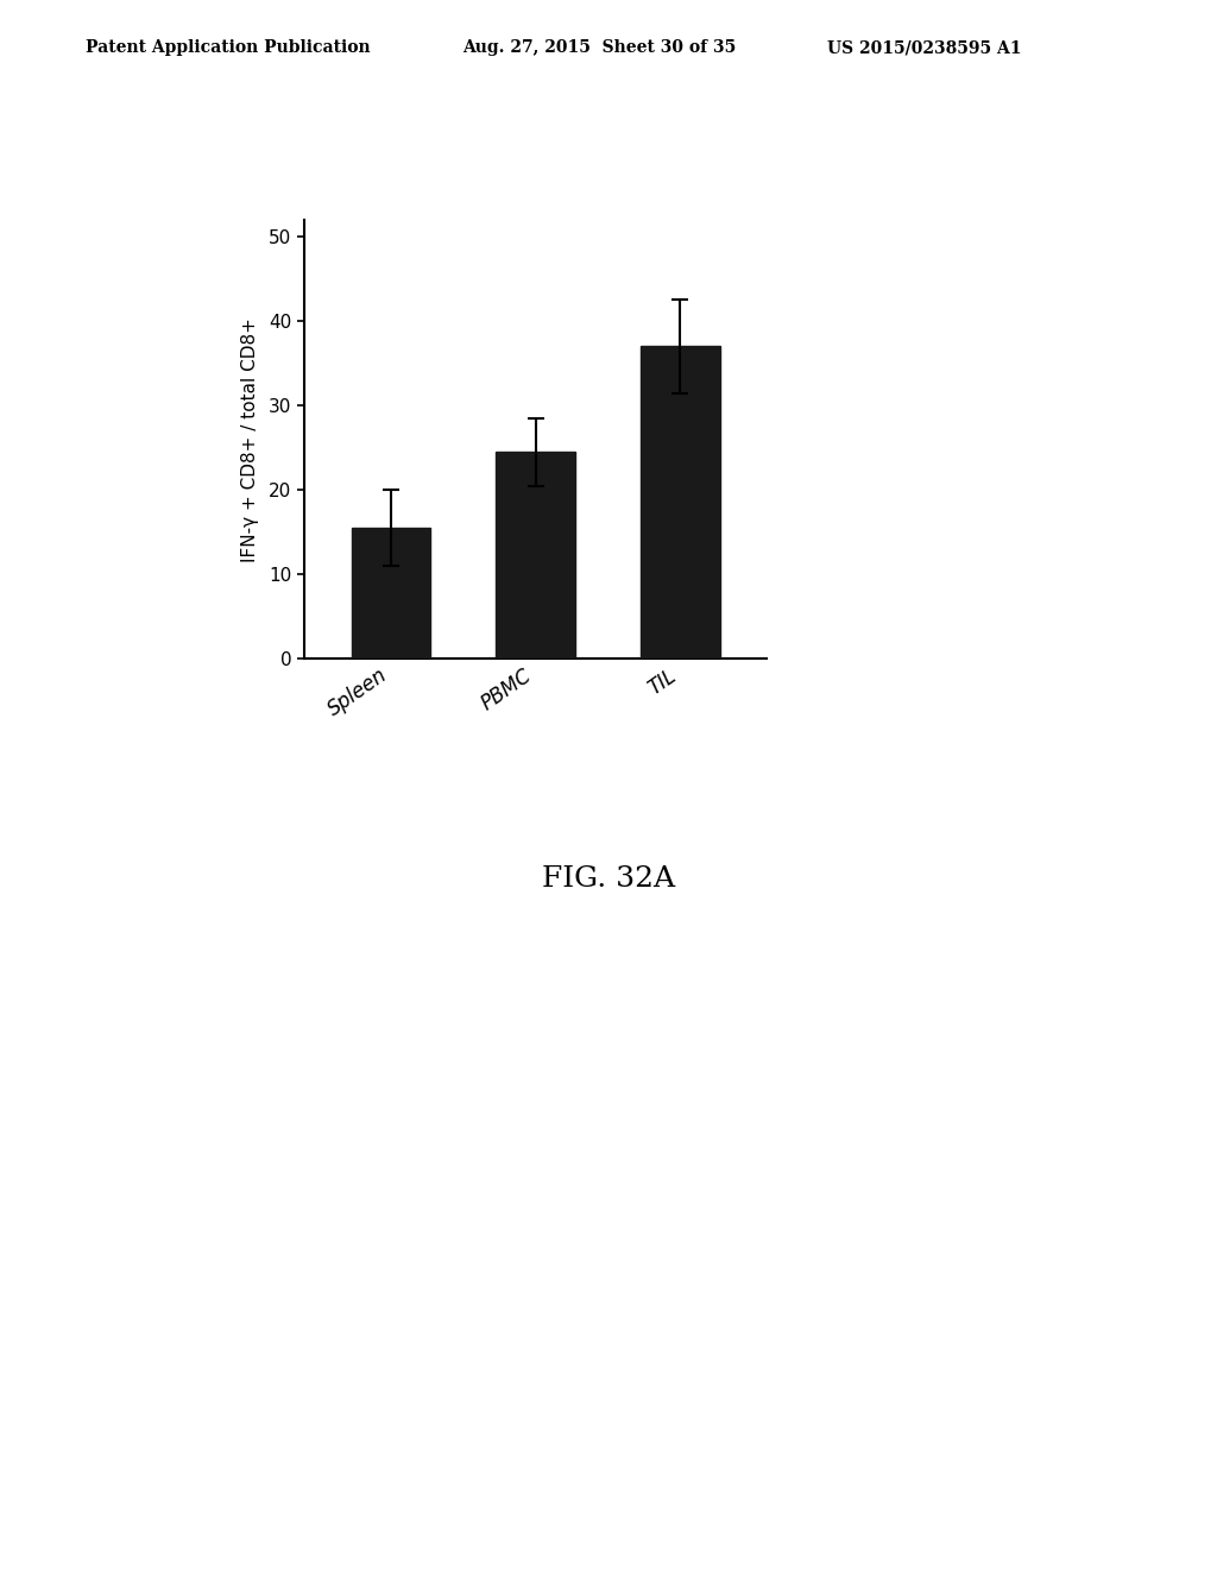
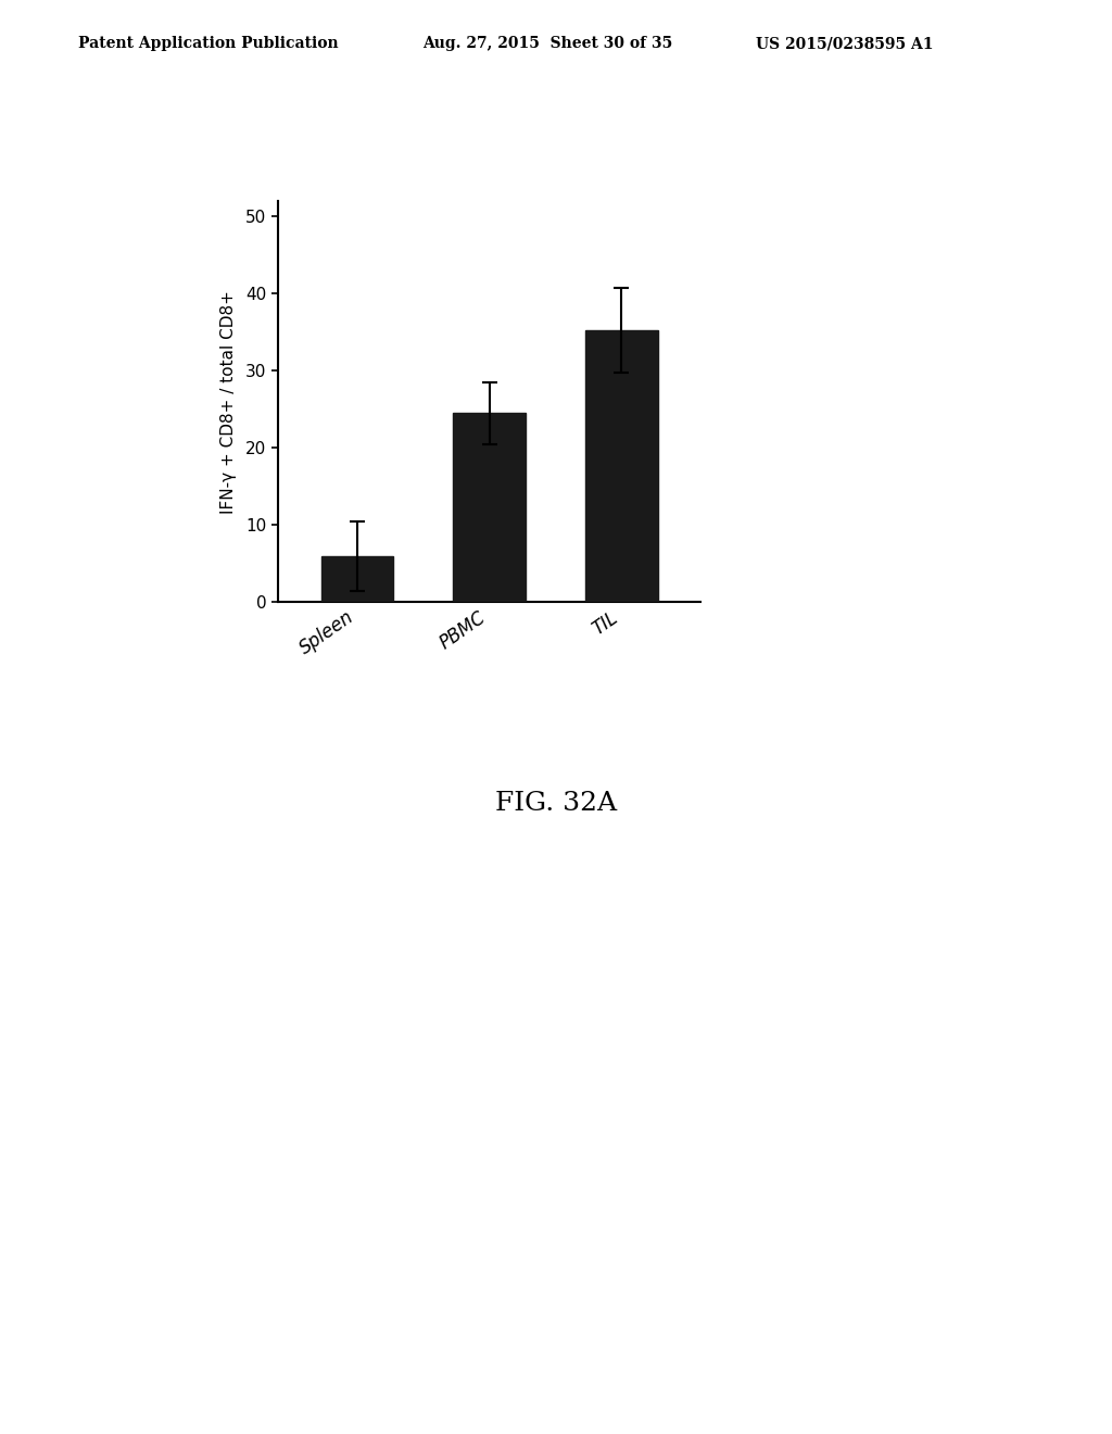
Spleen: 15.5 -> 6.0
TIL: 37.0 -> 35.2
